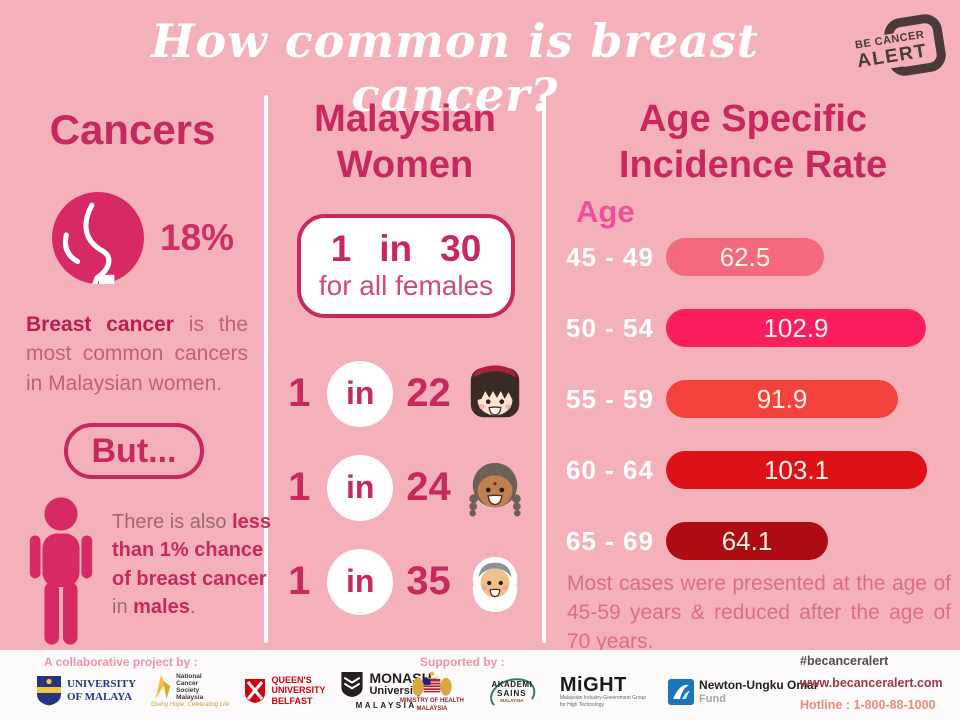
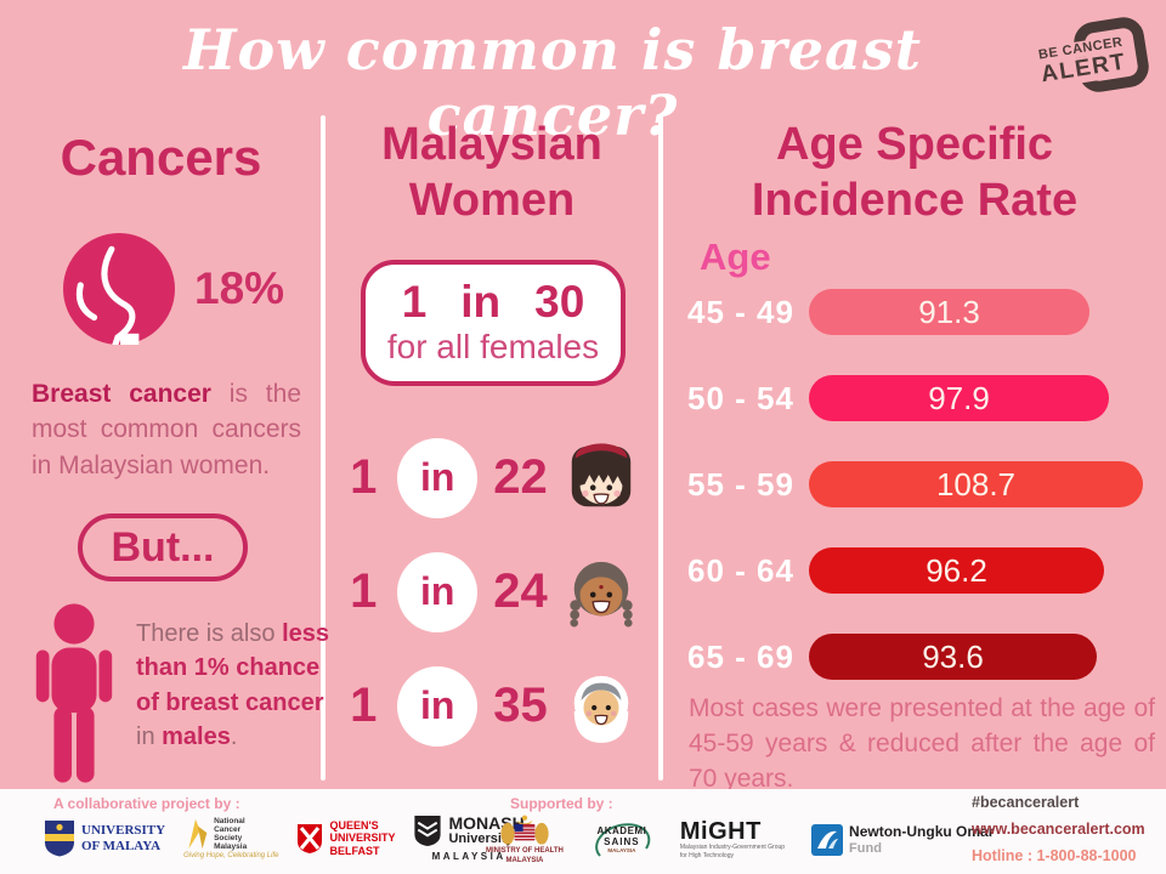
45 - 49: 62.5 -> 91.3
50 - 54: 102.9 -> 97.9
55 - 59: 91.9 -> 108.7
60 - 64: 103.1 -> 96.2
65 - 69: 64.1 -> 93.6
